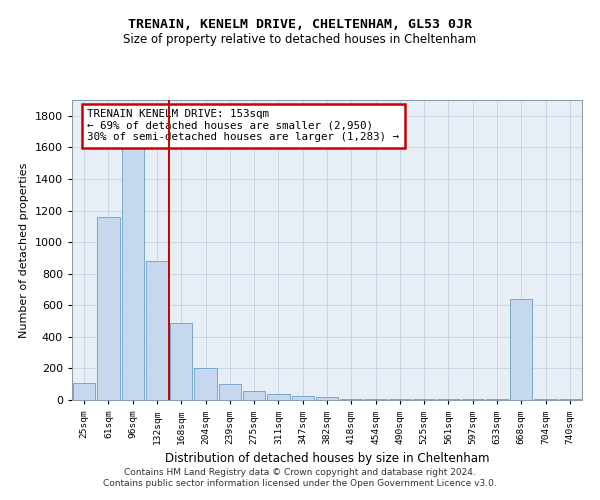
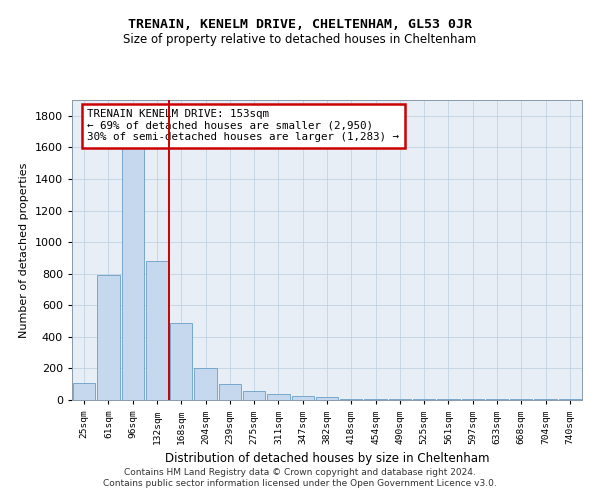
61sqm: 1160 -> 790
668sqm: 640 -> 0
